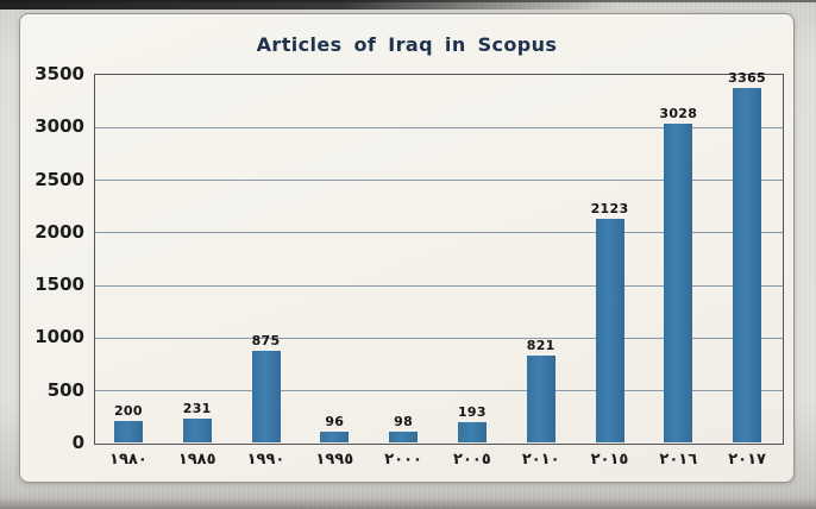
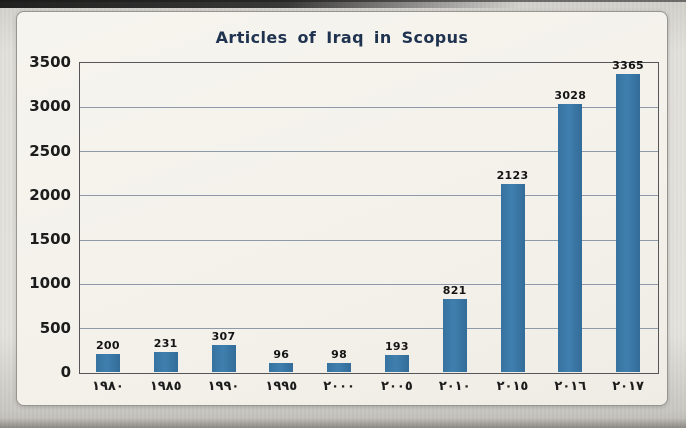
١٩٩٠: 875 -> 307
